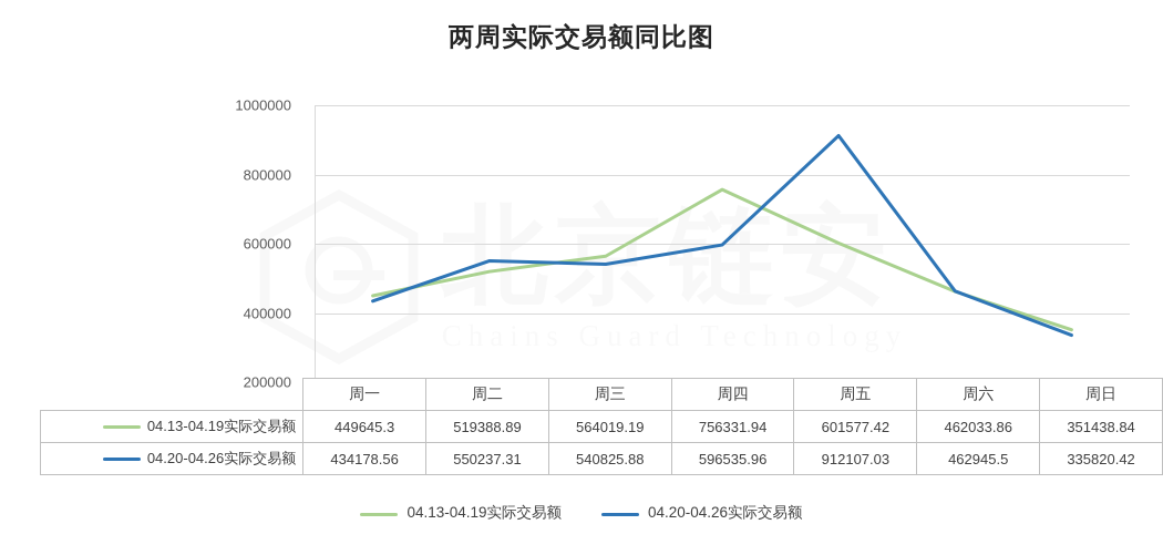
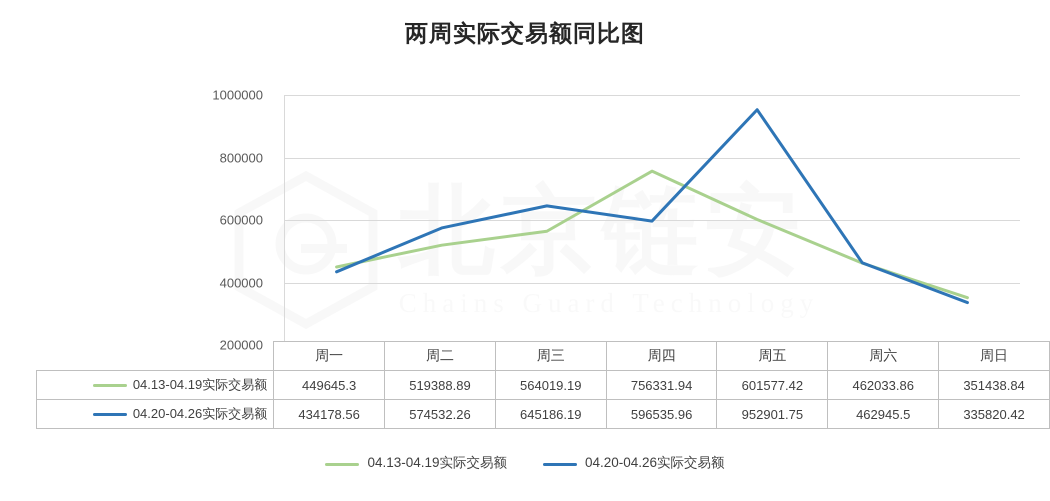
04.20-04.26实际交易额/周二: 550237.31 -> 574532.26
04.20-04.26实际交易额/周三: 540825.88 -> 645186.19
04.20-04.26实际交易额/周五: 912107.03 -> 952901.75
